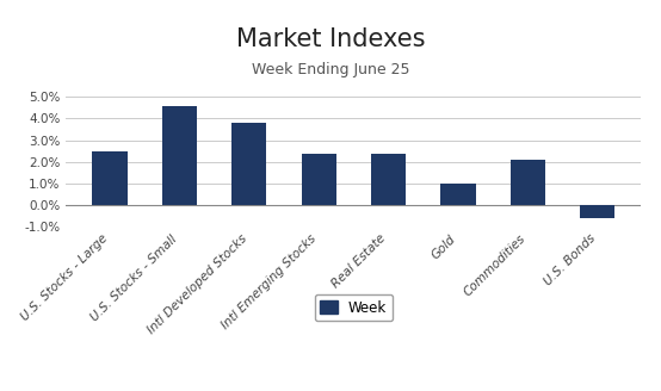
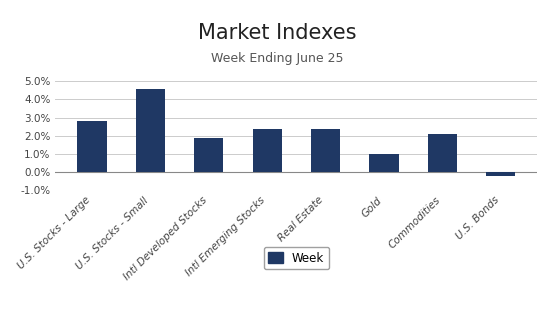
U.S. Stocks - Large: 2.5% -> 2.8%
Intl Developed Stocks: 3.8% -> 1.9%
U.S. Bonds: -0.6% -> -0.2%
